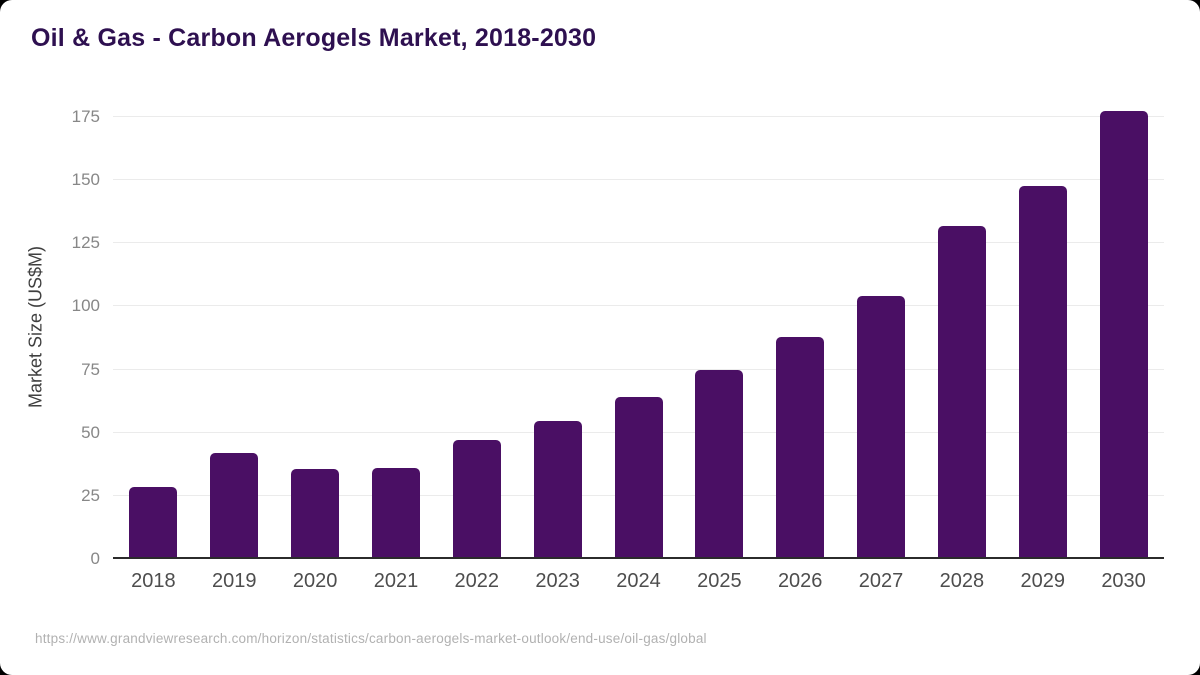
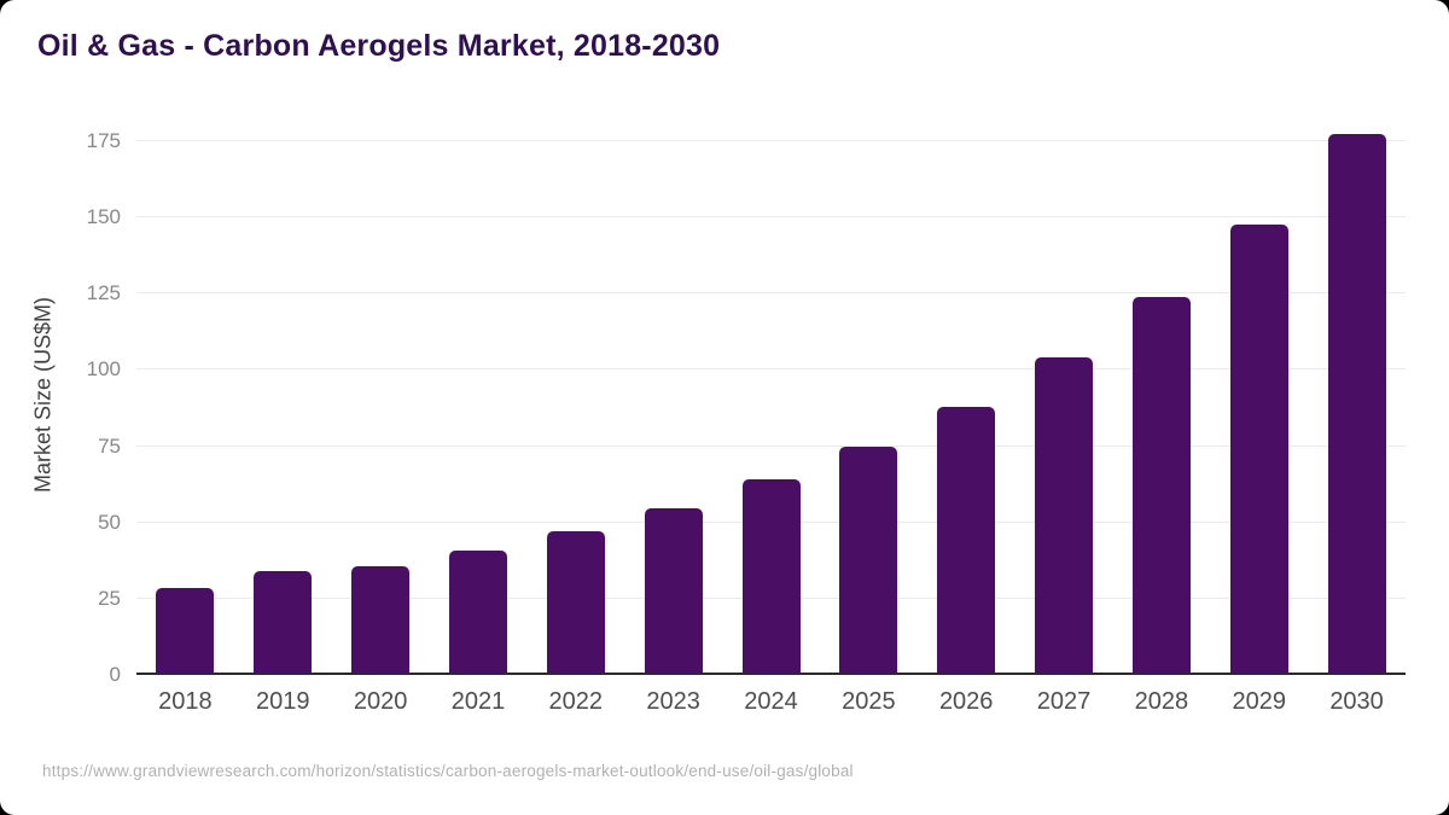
2019: 42 -> 34
2021: 36 -> 41
2028: 132 -> 124
